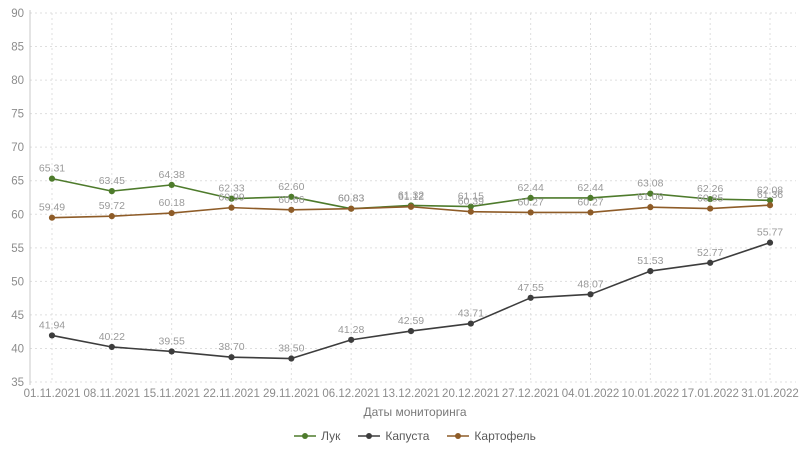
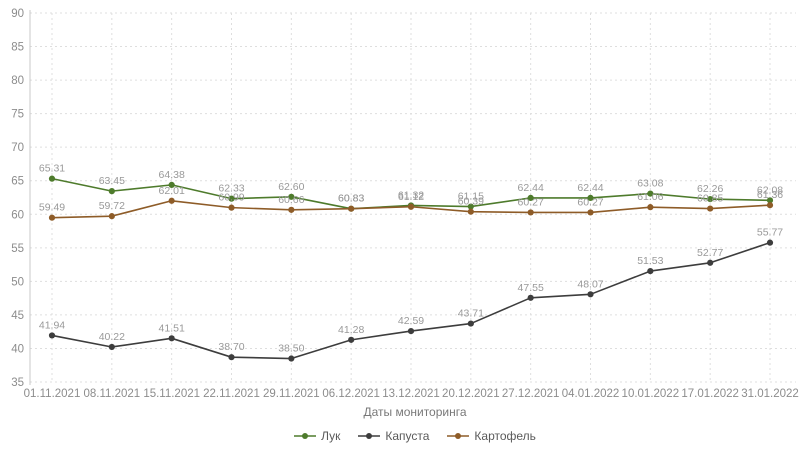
Капуста/15.11.2021: 39.55 -> 41.51
Картофель/15.11.2021: 60.18 -> 62.01
